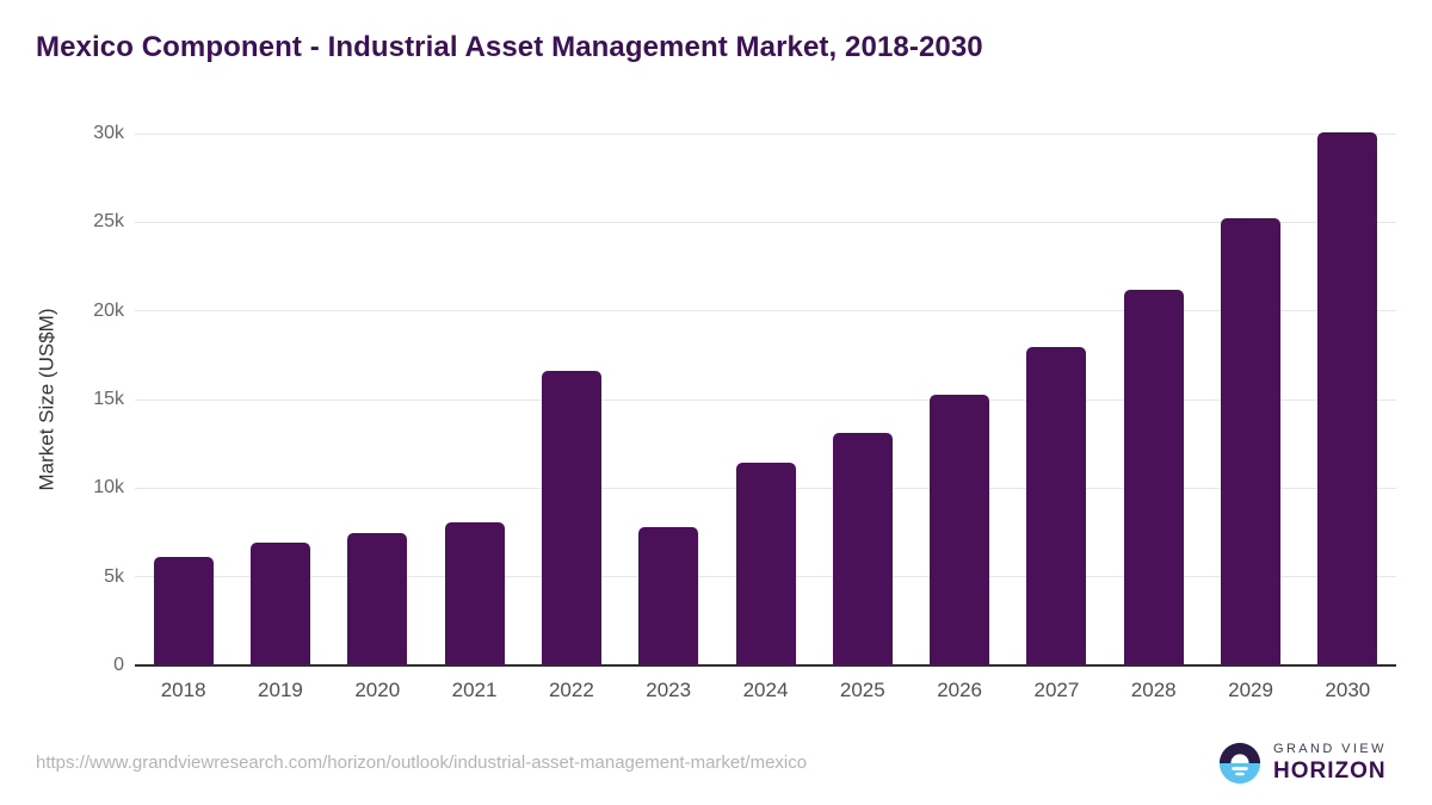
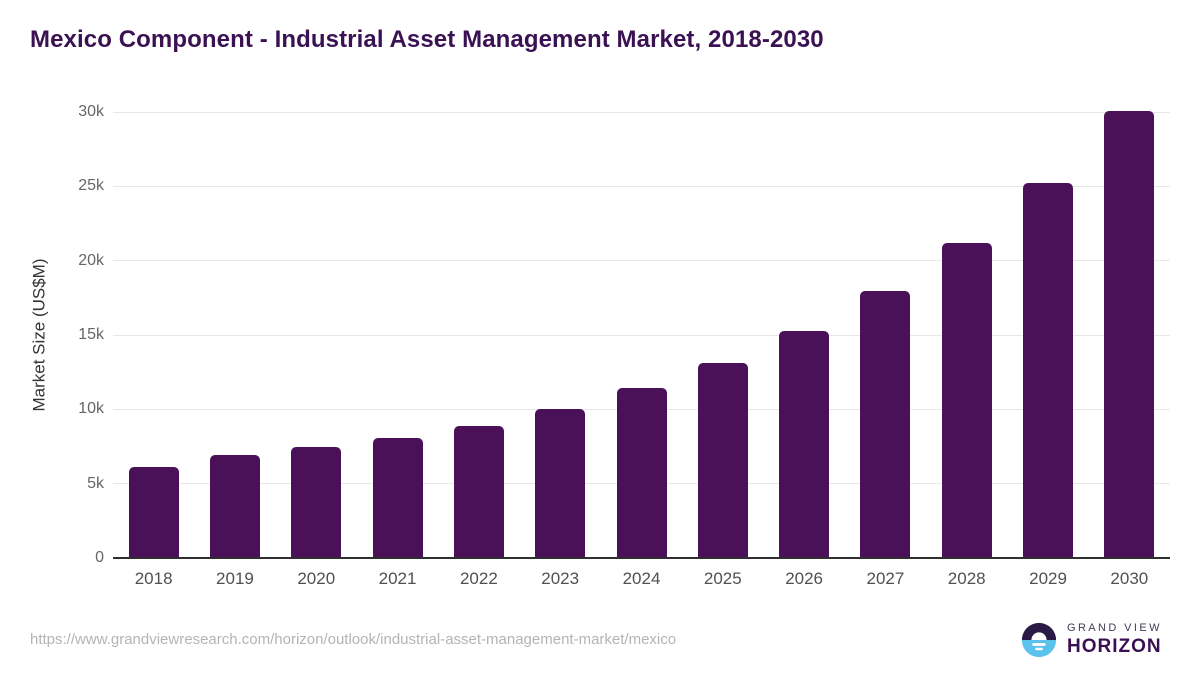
2022: 16.6k -> 8.9k
2023: 7.8k -> 10.0k
